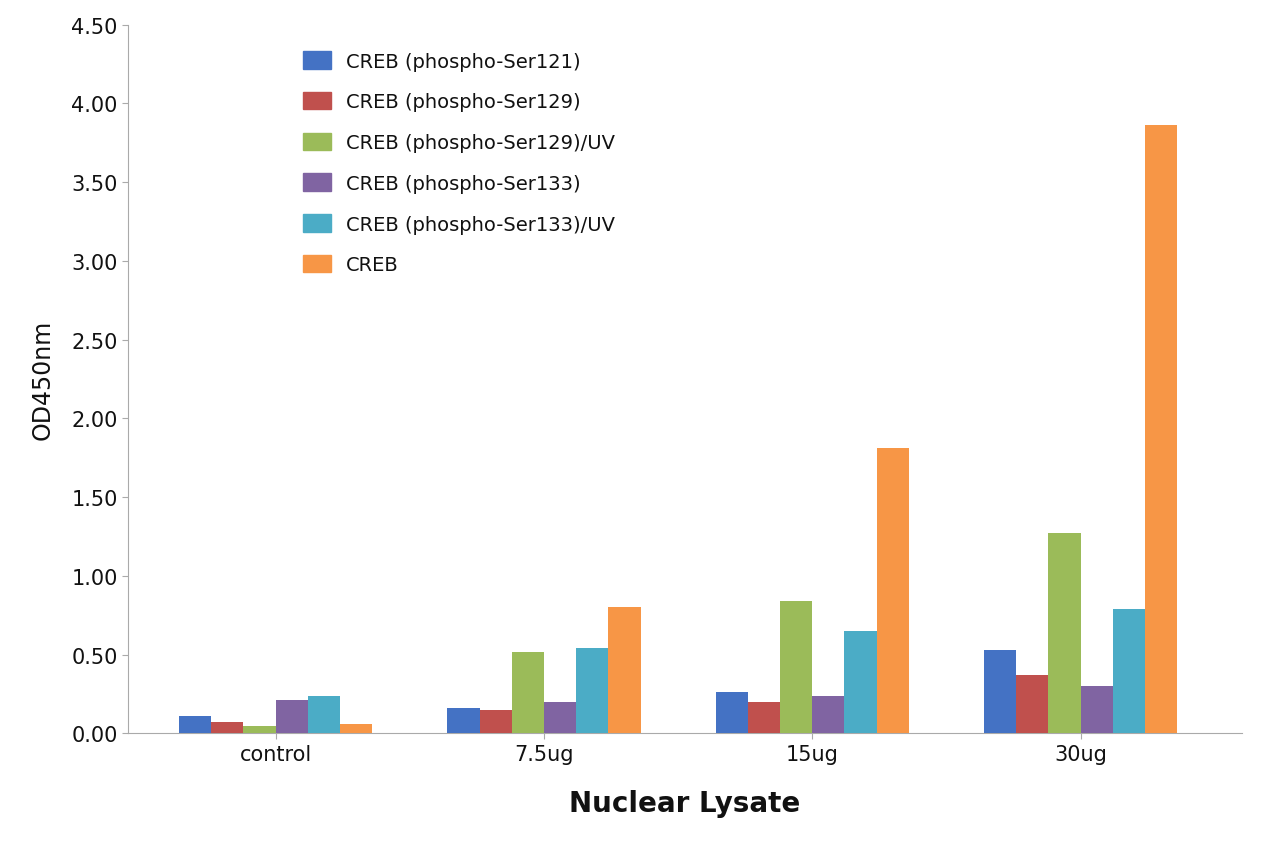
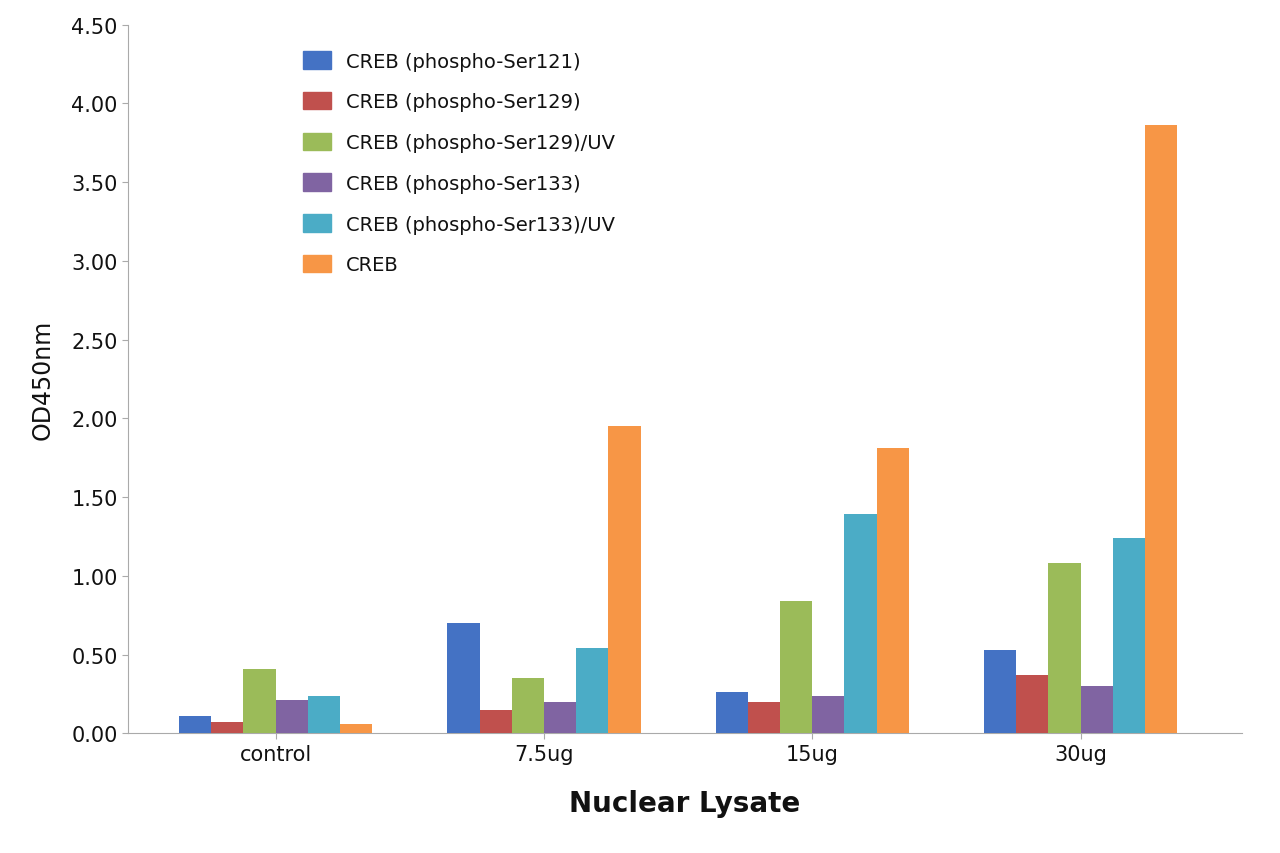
CREB (phospho-Ser129)/UV/control: 0.05 -> 0.41
CREB (phospho-Ser121)/7.5ug: 0.16 -> 0.70
CREB (phospho-Ser129)/UV/7.5ug: 0.52 -> 0.35
CREB/7.5ug: 0.80 -> 1.95
CREB (phospho-Ser133)/UV/15ug: 0.65 -> 1.39
CREB (phospho-Ser129)/UV/30ug: 1.27 -> 1.08
CREB (phospho-Ser133)/UV/30ug: 0.79 -> 1.24
